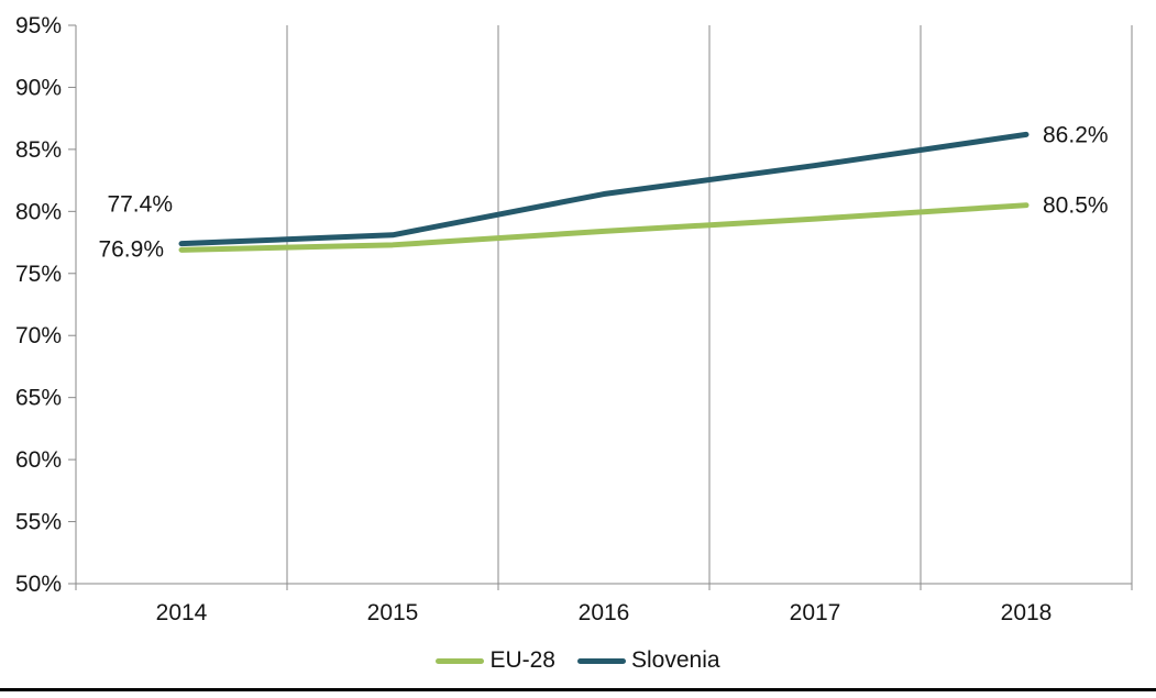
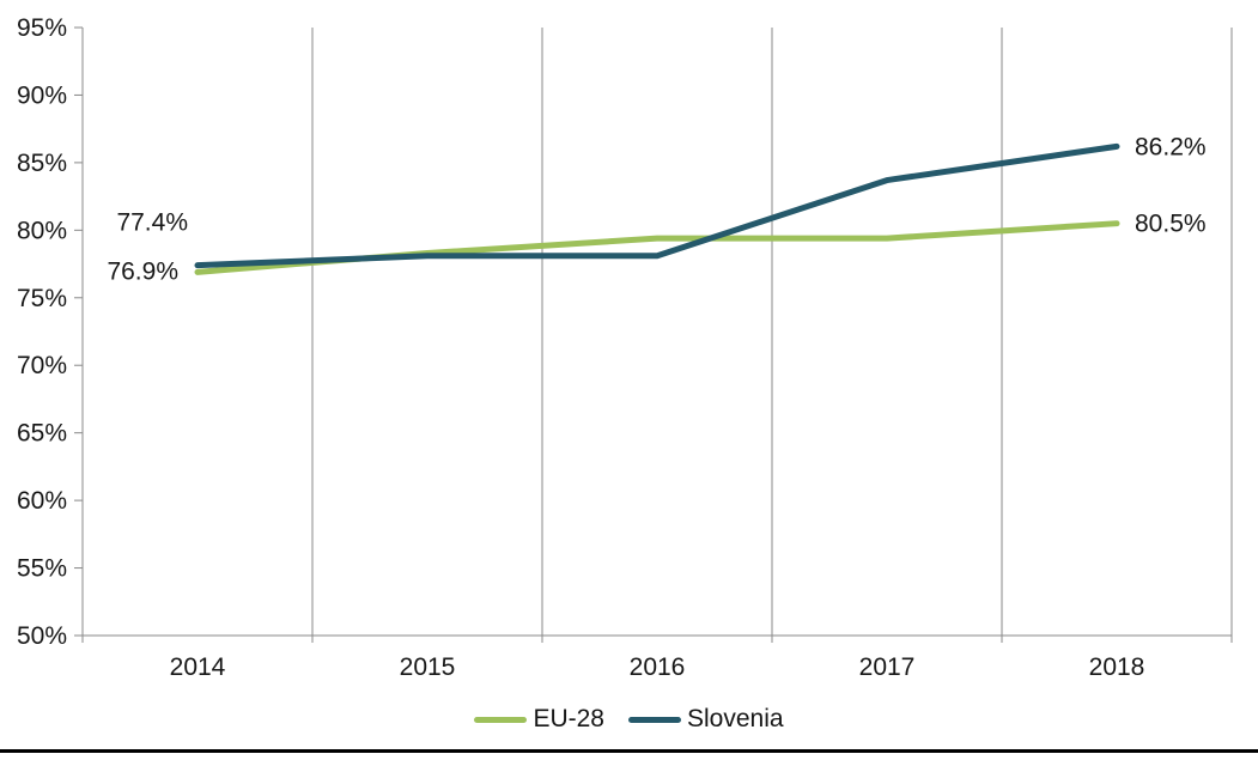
EU-28/2015: 77.3% -> 78.3%
EU-28/2016: 78.4% -> 79.4%
Slovenia/2016: 81.4% -> 78.1%
